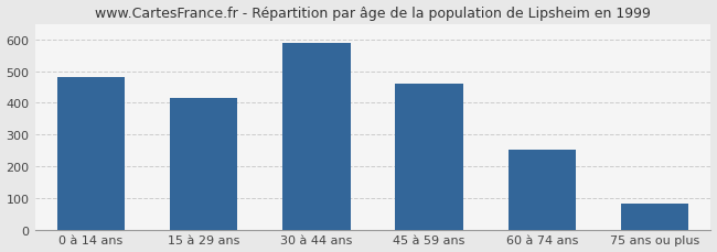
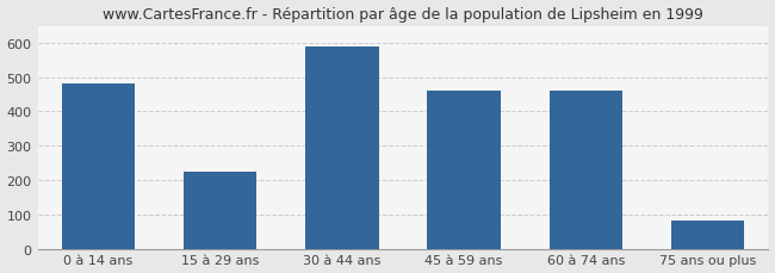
15 à 29 ans: 415 -> 225
60 à 74 ans: 252 -> 460
